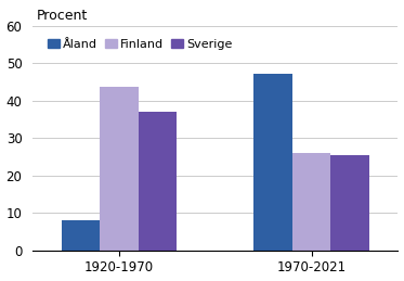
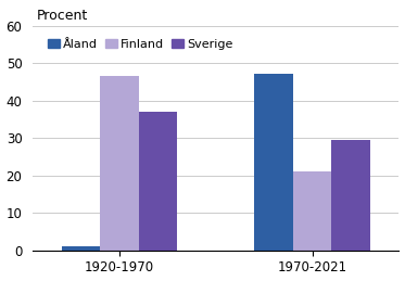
Åland/1920-1970: 8.0 -> 1.2
Finland/1920-1970: 43.5 -> 46.5
Finland/1970-2021: 26.0 -> 21.0
Sverige/1970-2021: 25.5 -> 29.5
